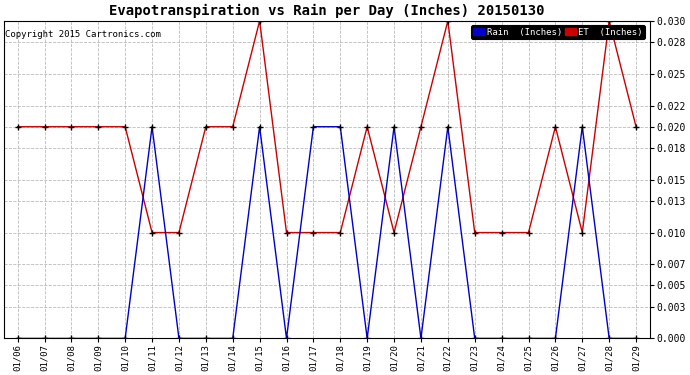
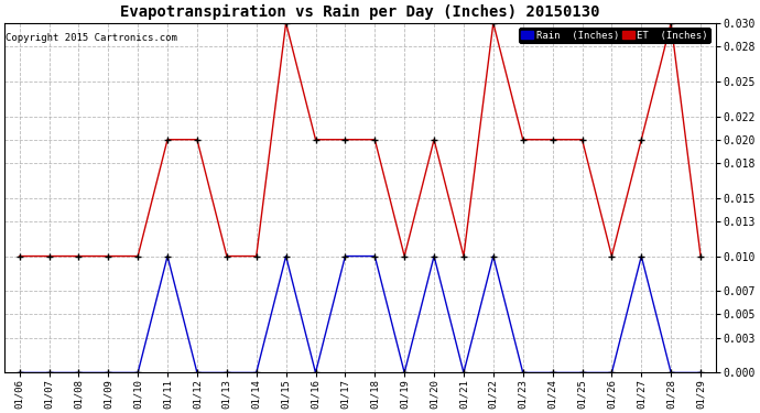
ET (Inches)/01/06: 0.02 -> 0.01
ET (Inches)/01/07: 0.02 -> 0.01
ET (Inches)/01/08: 0.02 -> 0.01
ET (Inches)/01/09: 0.02 -> 0.01
ET (Inches)/01/10: 0.02 -> 0.01
Rain (Inches)/01/11: 0.02 -> 0.01
ET (Inches)/01/11: 0.01 -> 0.02
ET (Inches)/01/12: 0.01 -> 0.02
ET (Inches)/01/13: 0.02 -> 0.01
ET (Inches)/01/14: 0.02 -> 0.01
Rain (Inches)/01/15: 0.02 -> 0.01
ET (Inches)/01/16: 0.01 -> 0.02
Rain (Inches)/01/17: 0.02 -> 0.01
ET (Inches)/01/17: 0.01 -> 0.02
Rain (Inches)/01/18: 0.02 -> 0.01
ET (Inches)/01/18: 0.01 -> 0.02
ET (Inches)/01/19: 0.02 -> 0.01
Rain (Inches)/01/20: 0.02 -> 0.01
ET (Inches)/01/20: 0.01 -> 0.02
ET (Inches)/01/21: 0.02 -> 0.01
Rain (Inches)/01/22: 0.02 -> 0.01
ET (Inches)/01/23: 0.01 -> 0.02
ET (Inches)/01/24: 0.01 -> 0.02
ET (Inches)/01/25: 0.01 -> 0.02
ET (Inches)/01/26: 0.02 -> 0.01
Rain (Inches)/01/27: 0.02 -> 0.01
ET (Inches)/01/27: 0.01 -> 0.02
ET (Inches)/01/29: 0.02 -> 0.01
